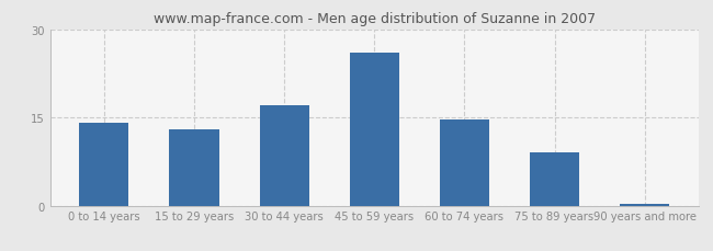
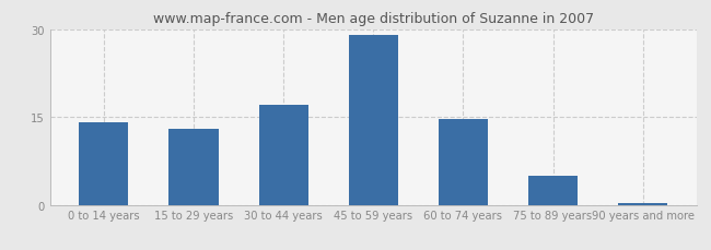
45 to 59 years: 26.0 -> 29.0
75 to 89 years: 9.0 -> 5.0
